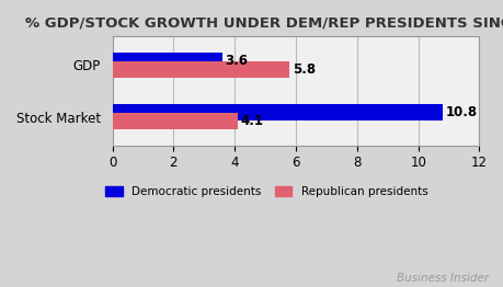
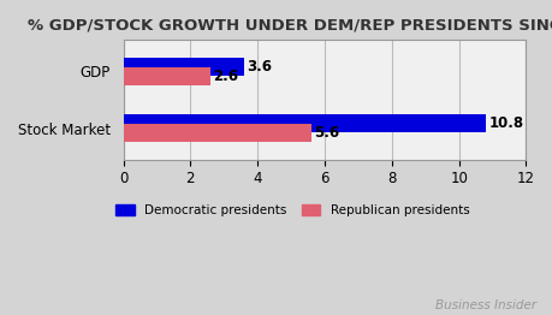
Republican presidents/GDP: 5.8 -> 2.6
Republican presidents/Stock Market: 4.1 -> 5.6
